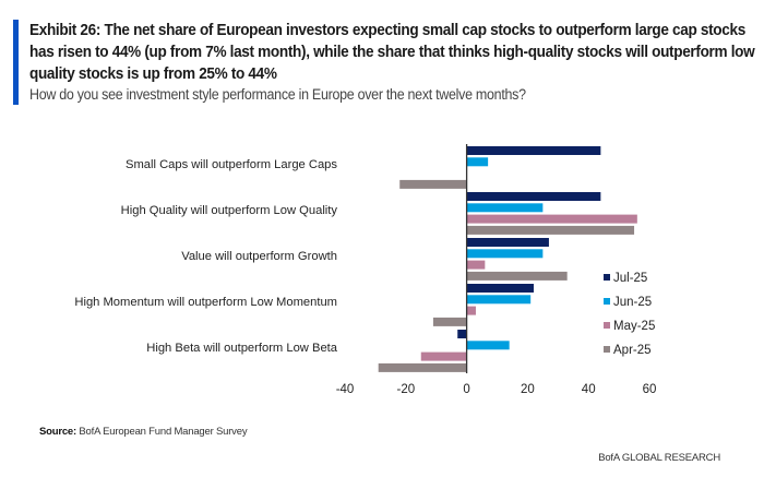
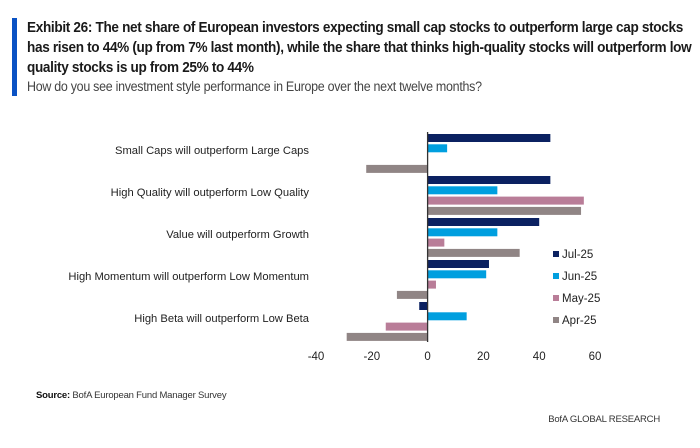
Jul-25/Value will outperform Growth: 27 -> 40
